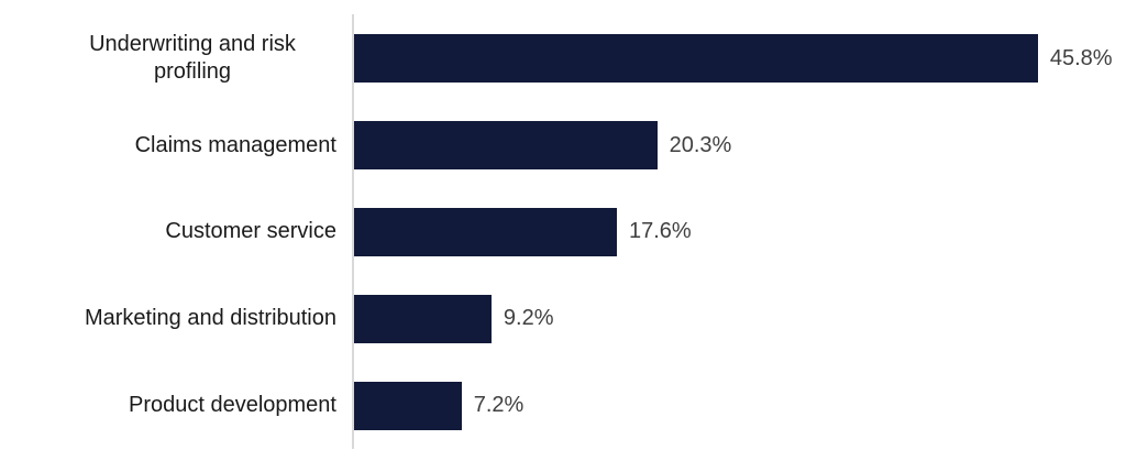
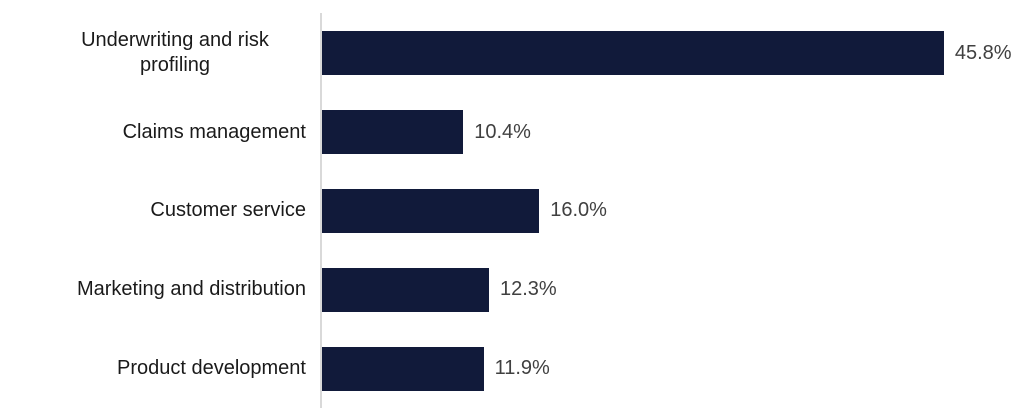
Claims management: 20.3% -> 10.4%
Customer service: 17.6% -> 16.0%
Marketing and distribution: 9.2% -> 12.3%
Product development: 7.2% -> 11.9%
